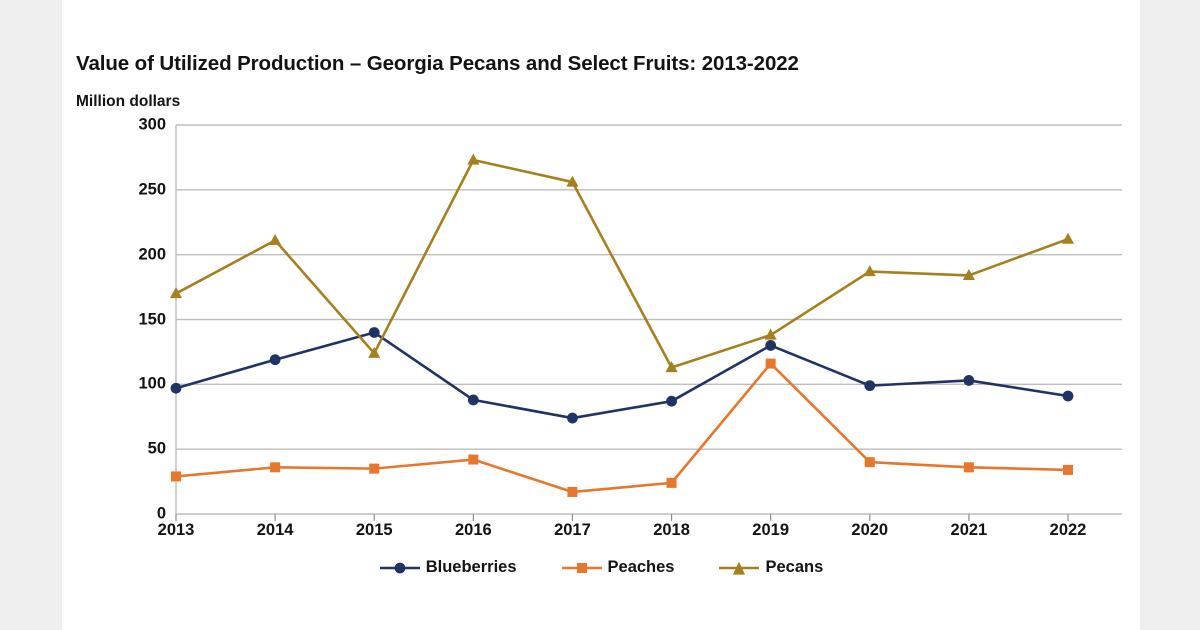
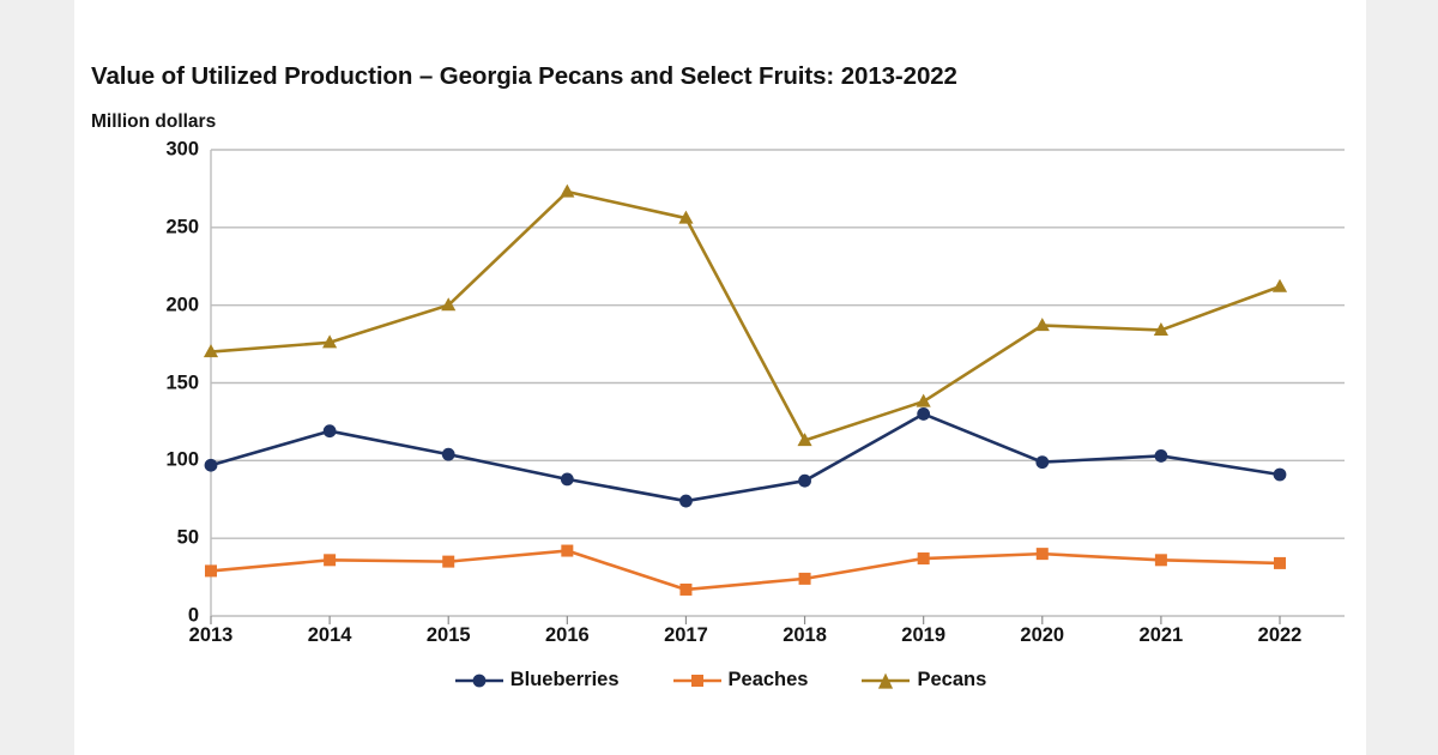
Pecans/2014: 211 -> 176
Blueberries/2015: 140 -> 104
Pecans/2015: 124 -> 200
Peaches/2019: 116 -> 37
